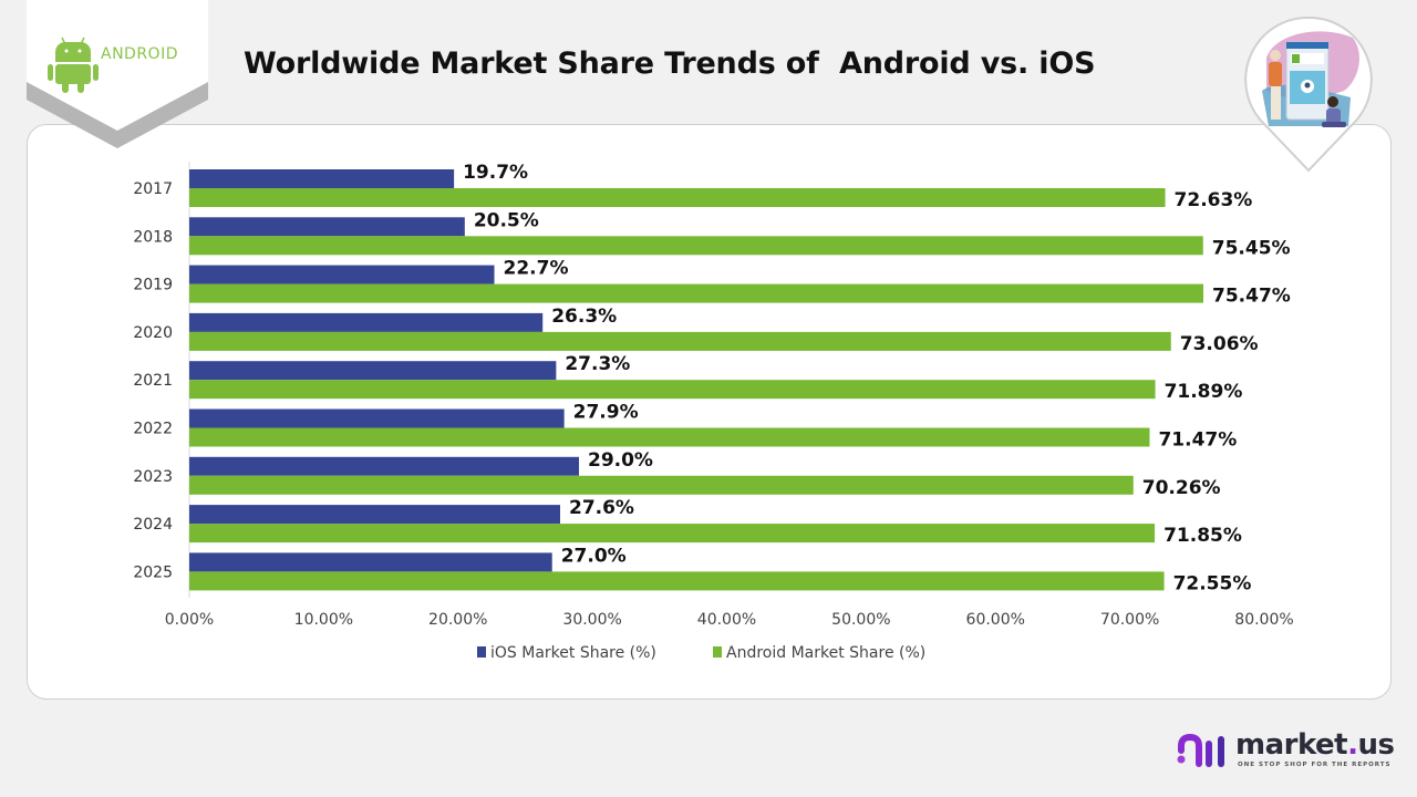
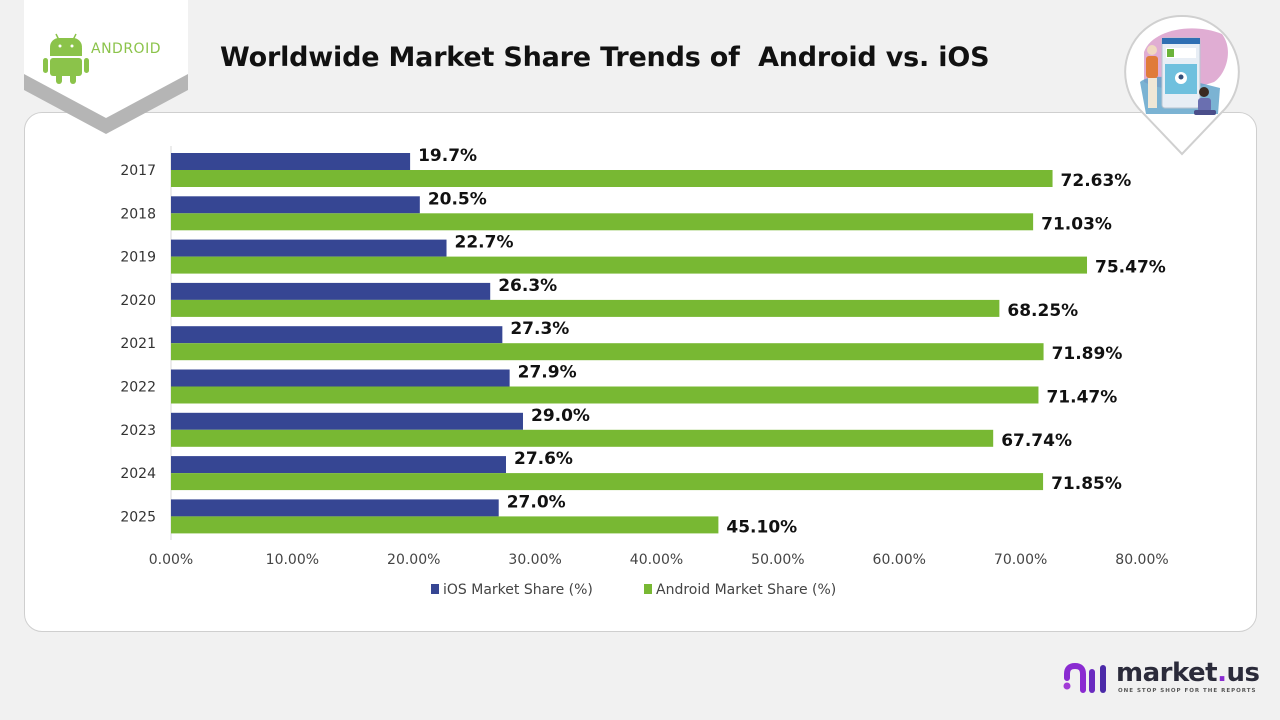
Android Market Share (%)/2018: 75.45% -> 71.03%
Android Market Share (%)/2020: 73.06% -> 68.25%
Android Market Share (%)/2023: 70.26% -> 67.74%
Android Market Share (%)/2025: 72.55% -> 45.10%
